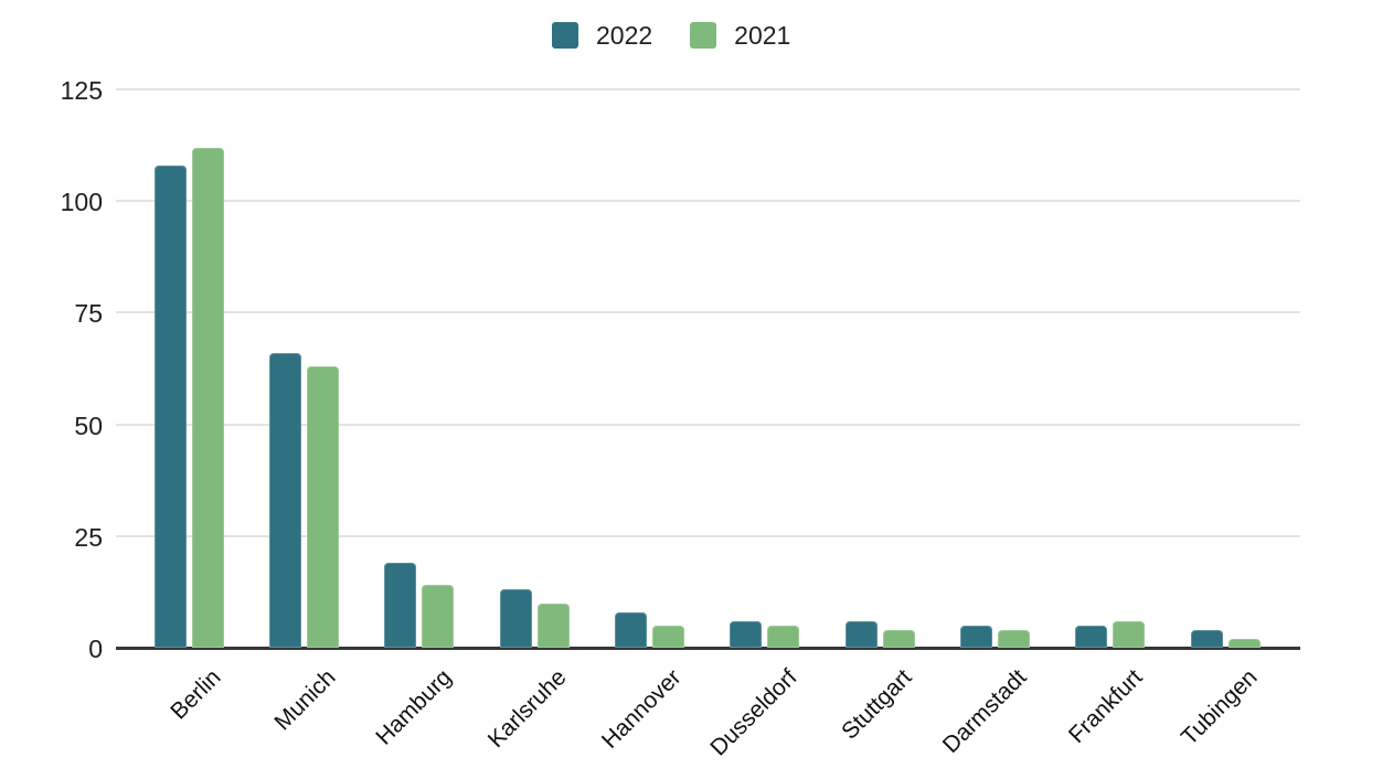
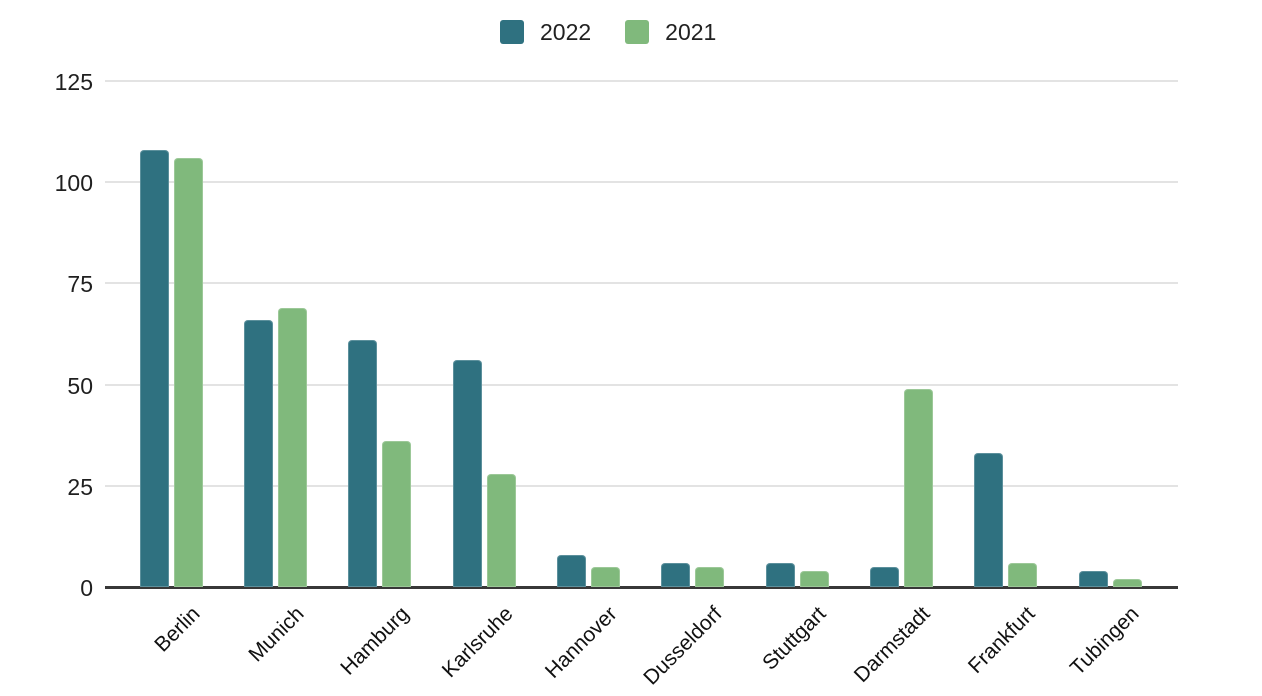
2021/Berlin: 112 -> 106
2021/Munich: 63 -> 69
2022/Hamburg: 19 -> 61
2021/Hamburg: 14 -> 36
2022/Karlsruhe: 13 -> 56
2021/Karlsruhe: 10 -> 28
2021/Darmstadt: 4 -> 49
2022/Frankfurt: 5 -> 33
